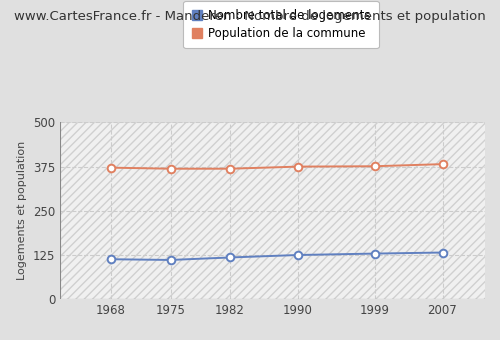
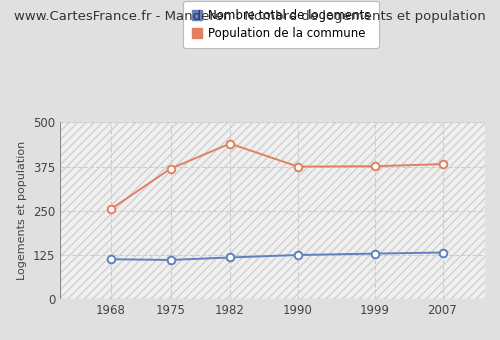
Population de la commune/1968: 372 -> 255
Population de la commune/1982: 369 -> 440
